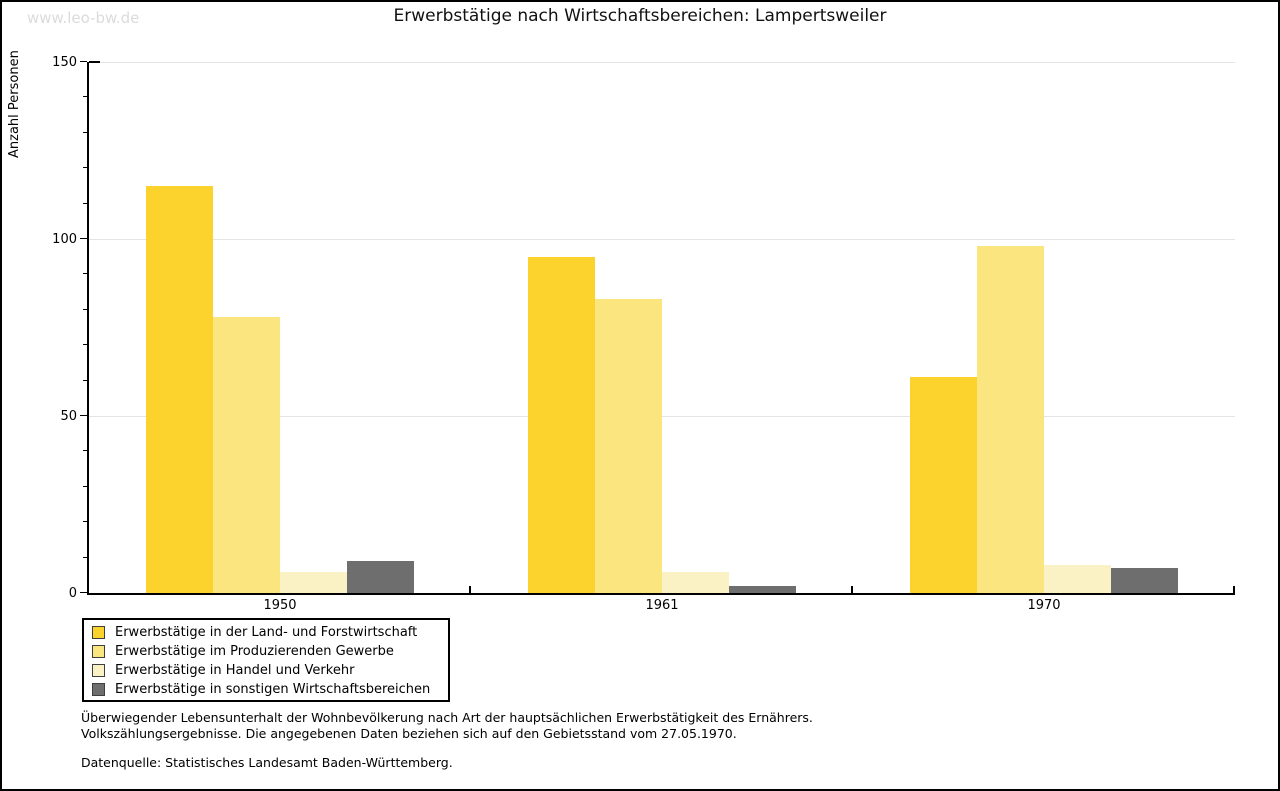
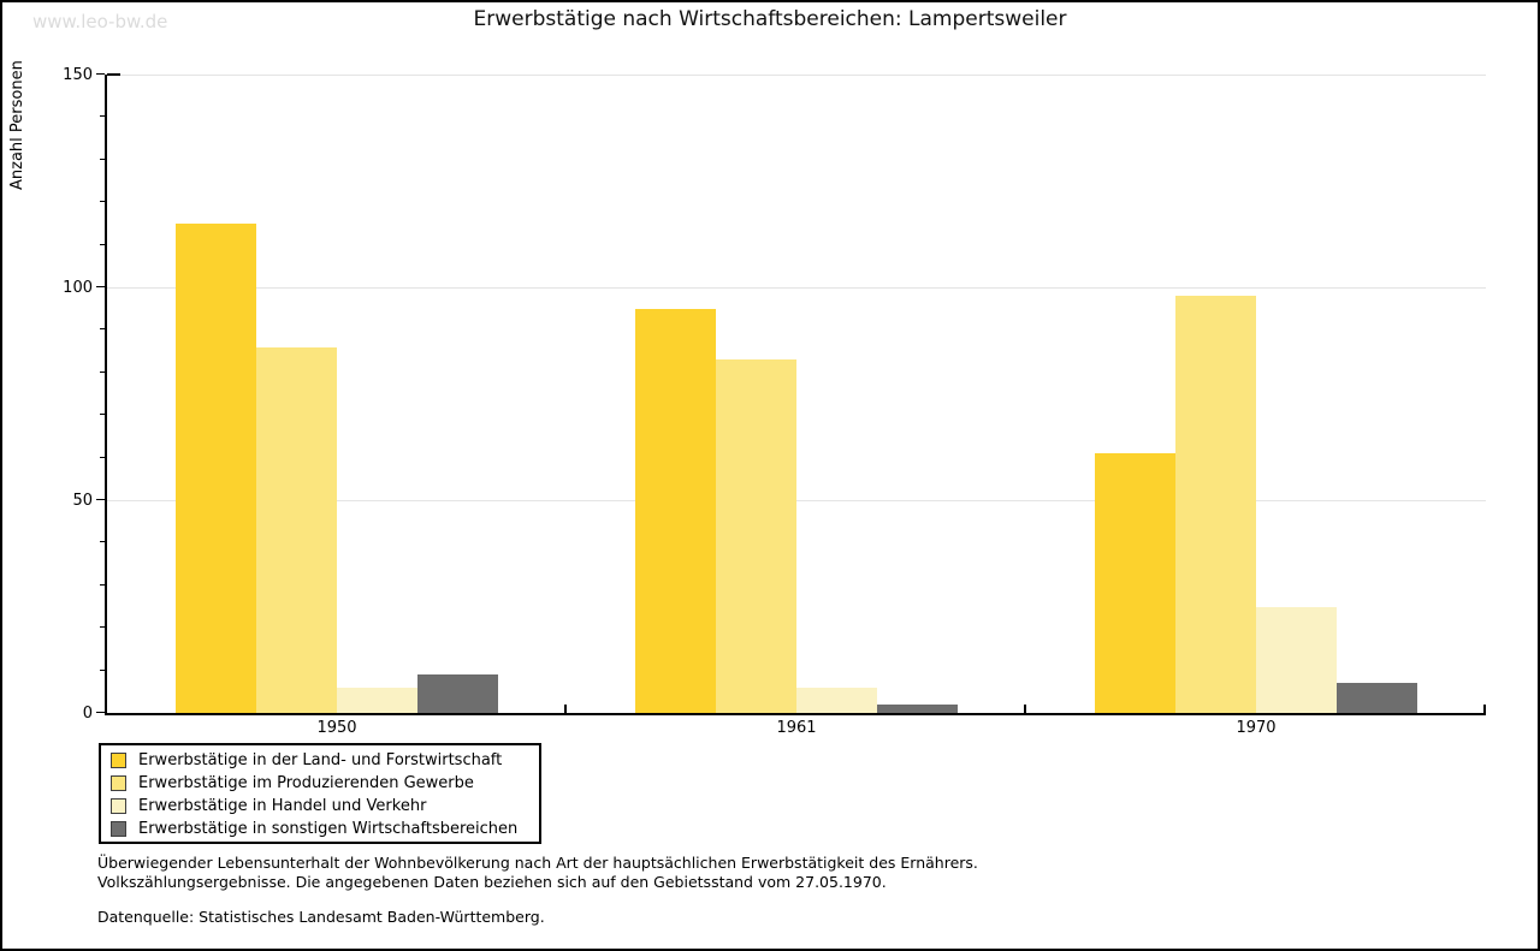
Erwerbstätige im Produzierenden Gewerbe/1950: 78 -> 86
Erwerbstätige in Handel und Verkehr/1970: 8 -> 25
